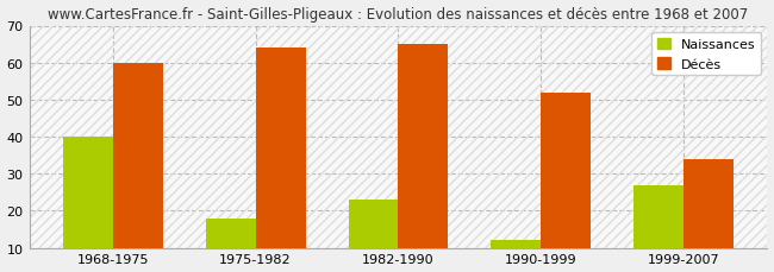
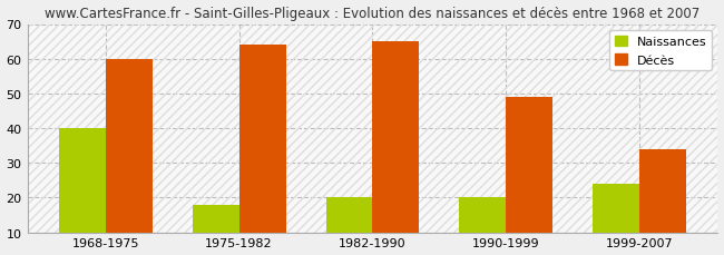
Naissances/1982-1990: 23 -> 20
Naissances/1990-1999: 12 -> 20
Décès/1990-1999: 52 -> 49
Naissances/1999-2007: 27 -> 24
